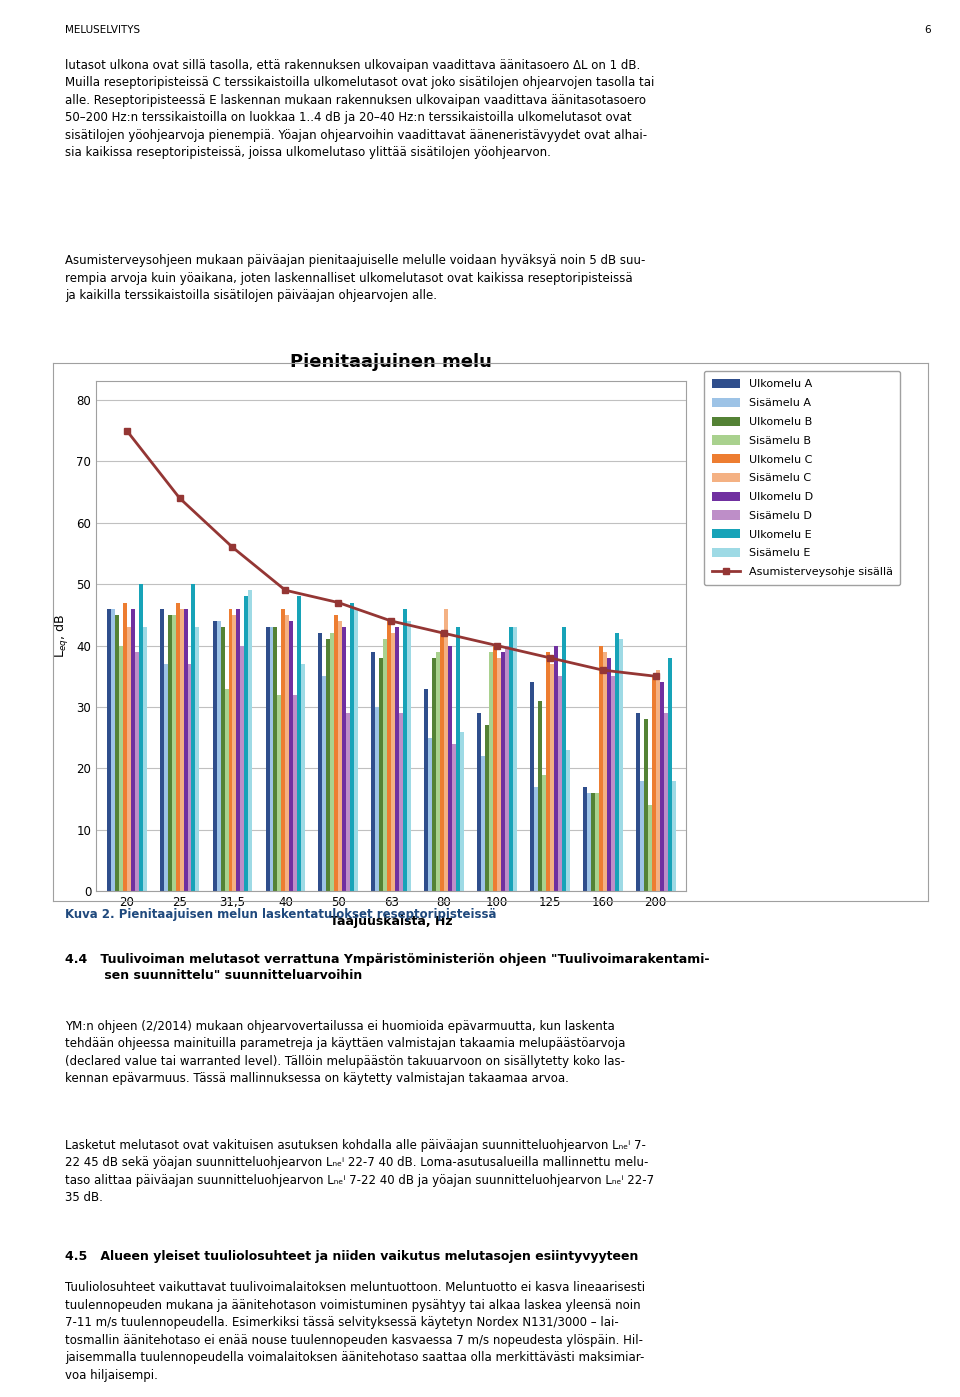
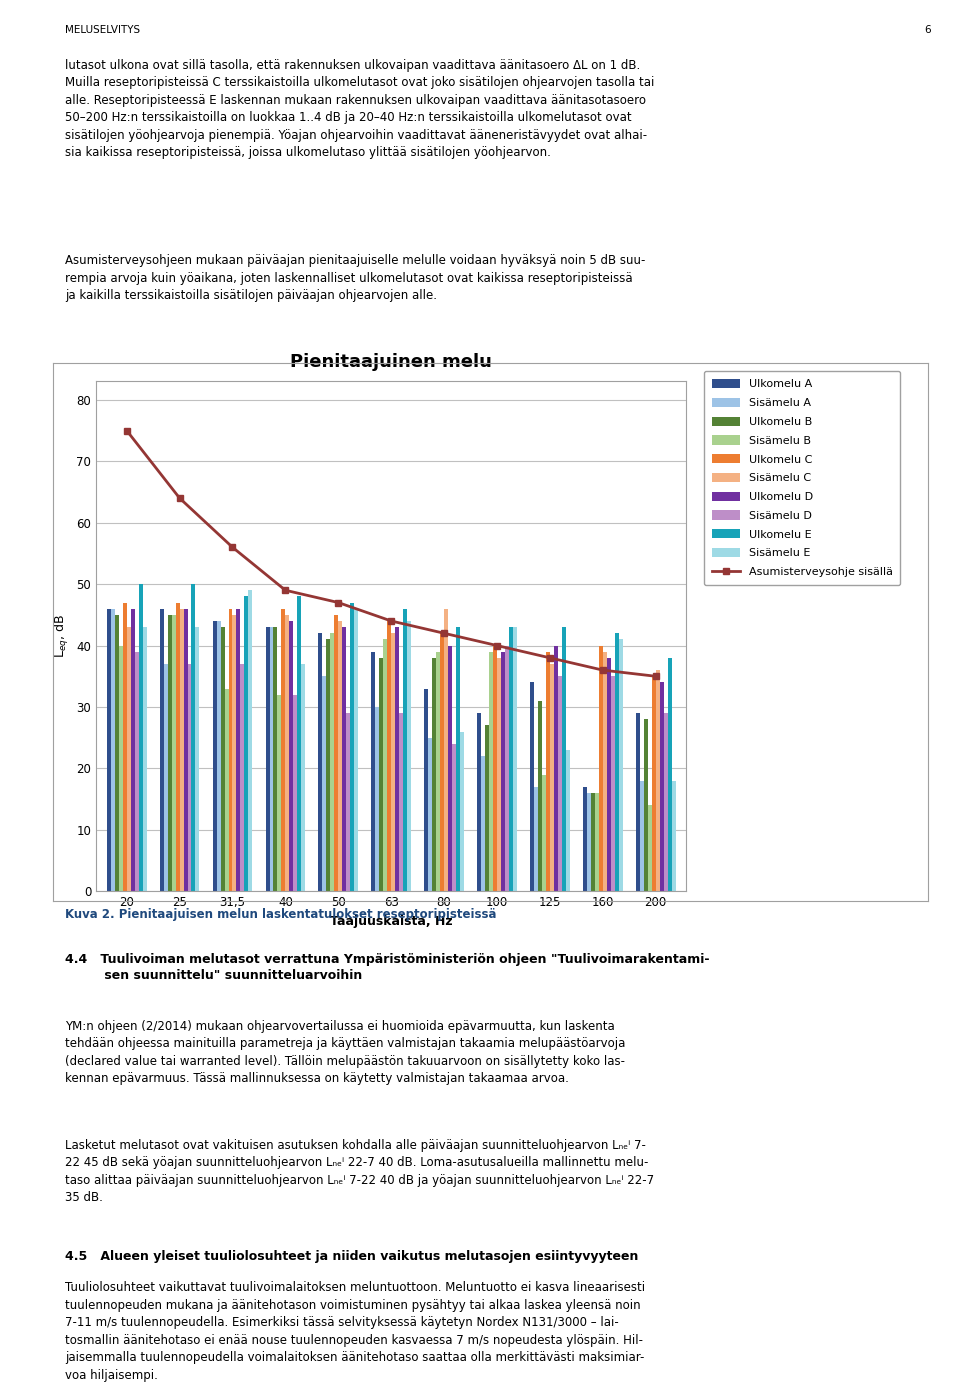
Sisämelu D/31,5: 40 -> 37
